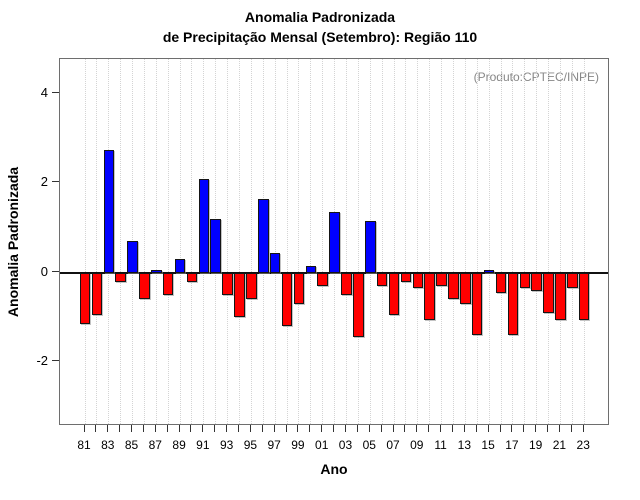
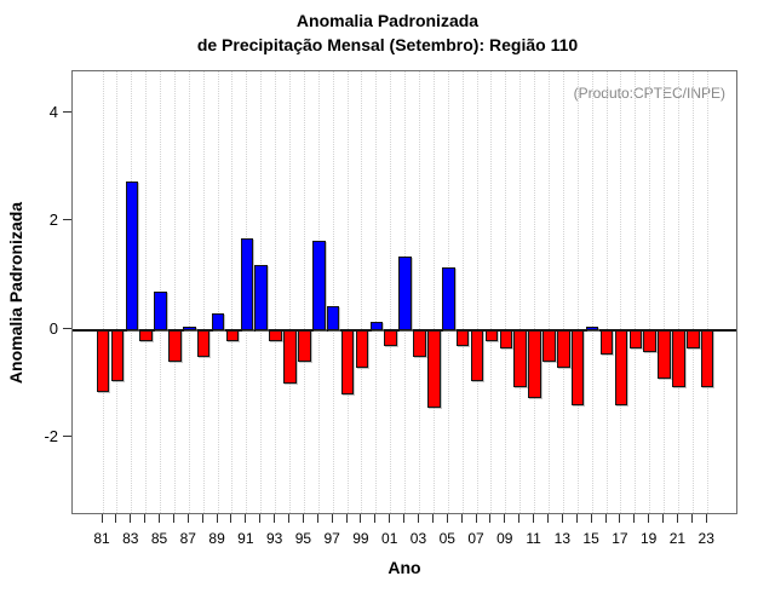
91: 2.1 -> 1.7
93: -0.5 -> -0.2
11: -0.3 -> -1.2
